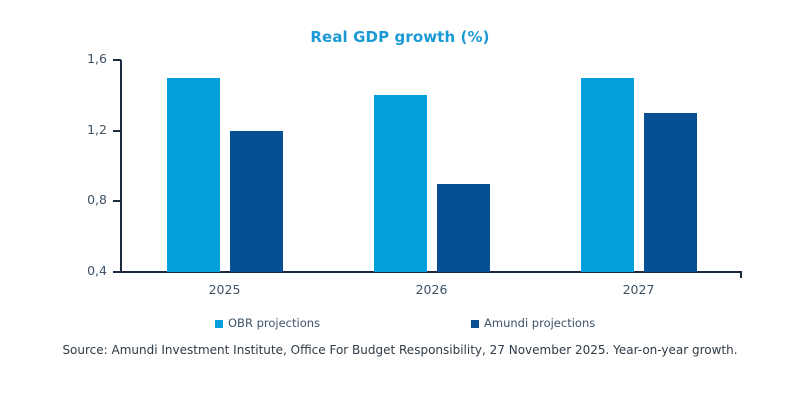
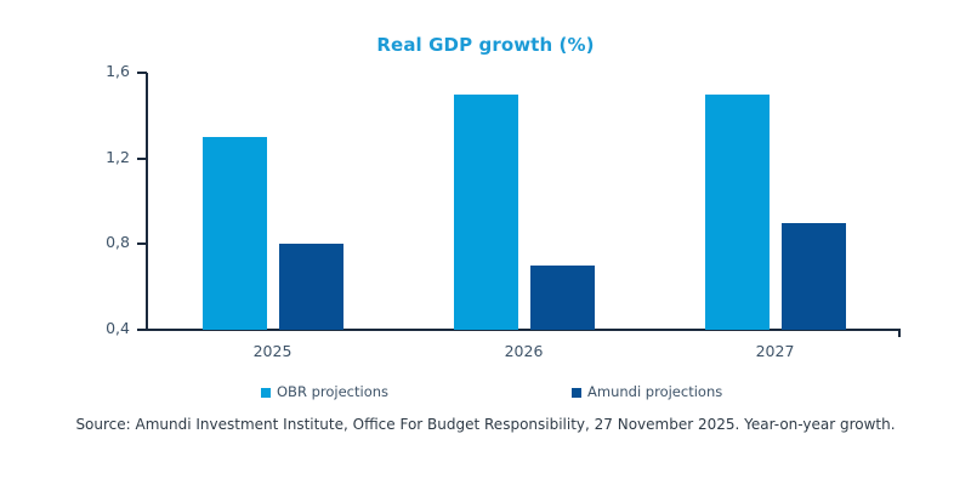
OBR projections/2025: 1,5 -> 1,3
Amundi projections/2025: 1,2 -> 0,8
OBR projections/2026: 1,4 -> 1,5
Amundi projections/2026: 0,9 -> 0,7
Amundi projections/2027: 1,3 -> 0,9
